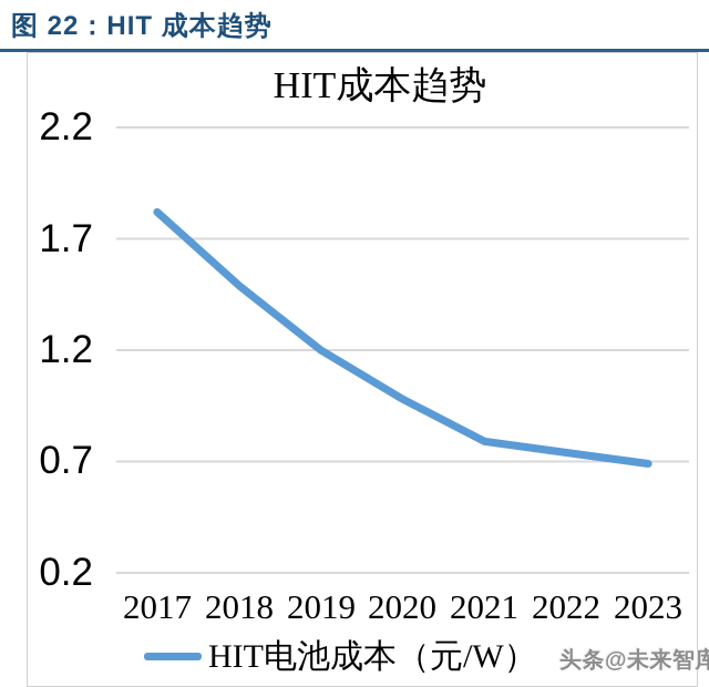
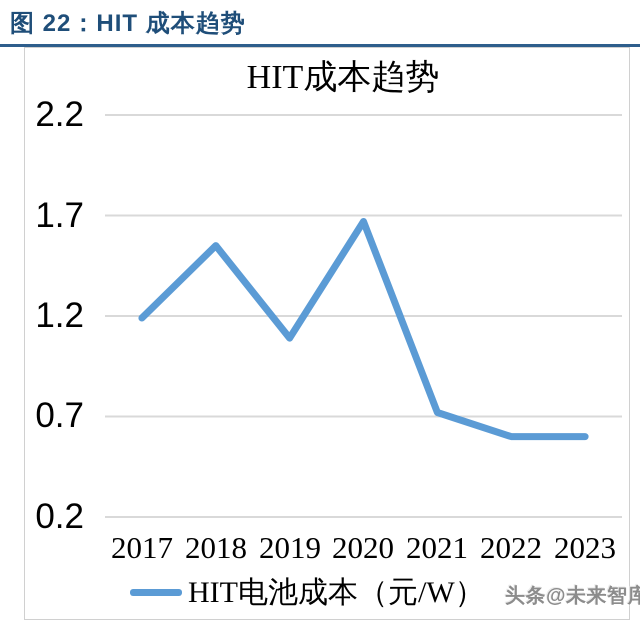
2017: 1.82 -> 1.19
2018: 1.49 -> 1.55
2019: 1.20 -> 1.09
2020: 0.98 -> 1.67
2021: 0.79 -> 0.72
2022: 0.74 -> 0.60
2023: 0.69 -> 0.60
